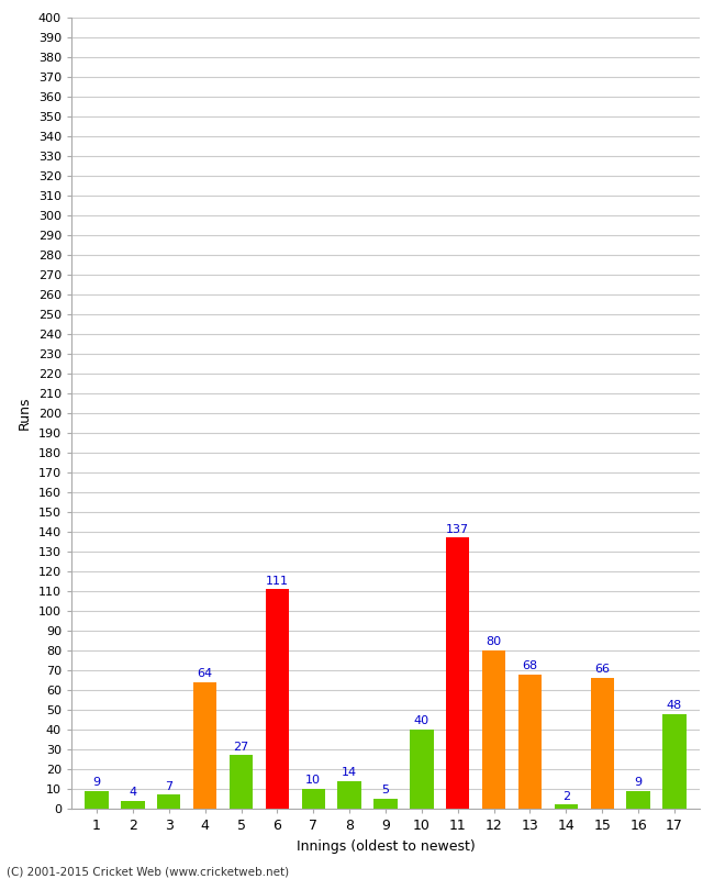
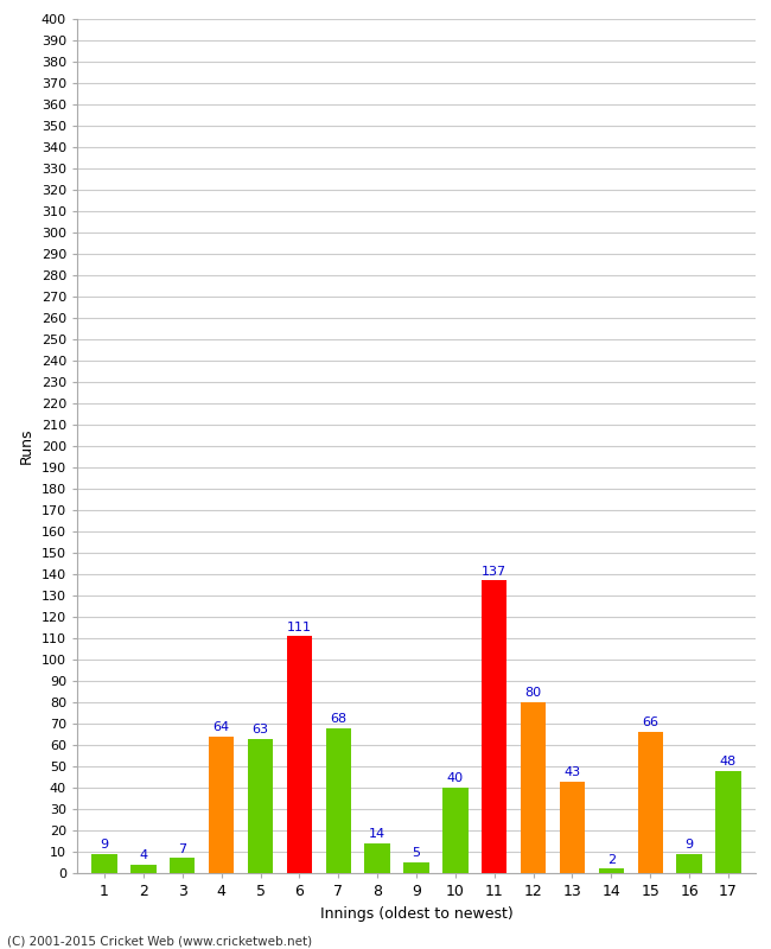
5: 27 -> 63
7: 10 -> 68
13: 68 -> 43
